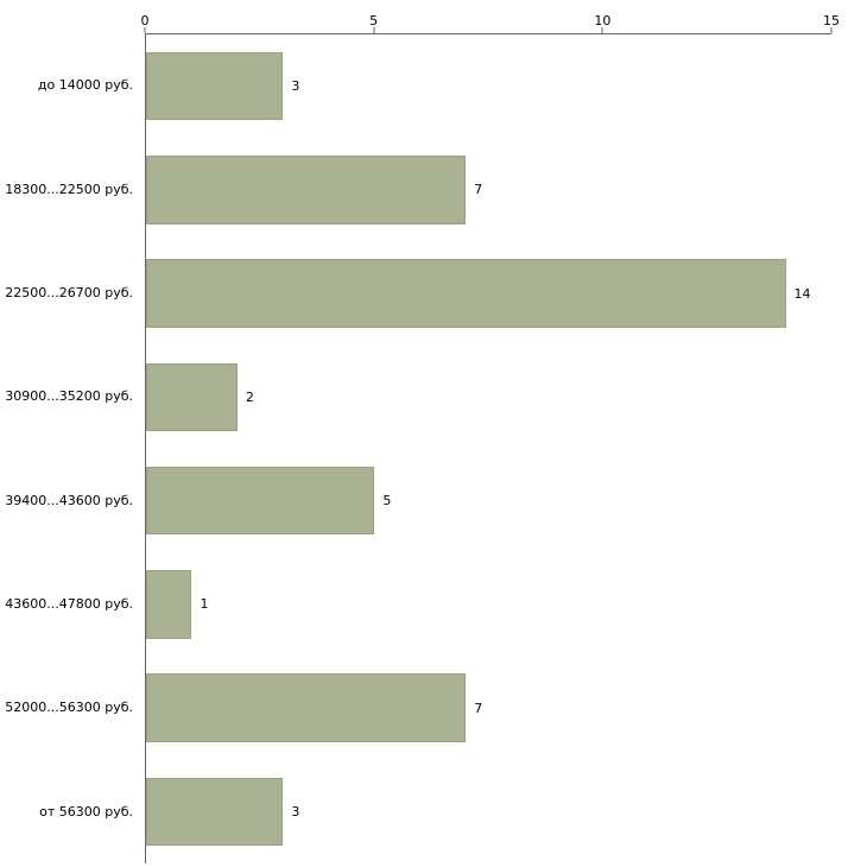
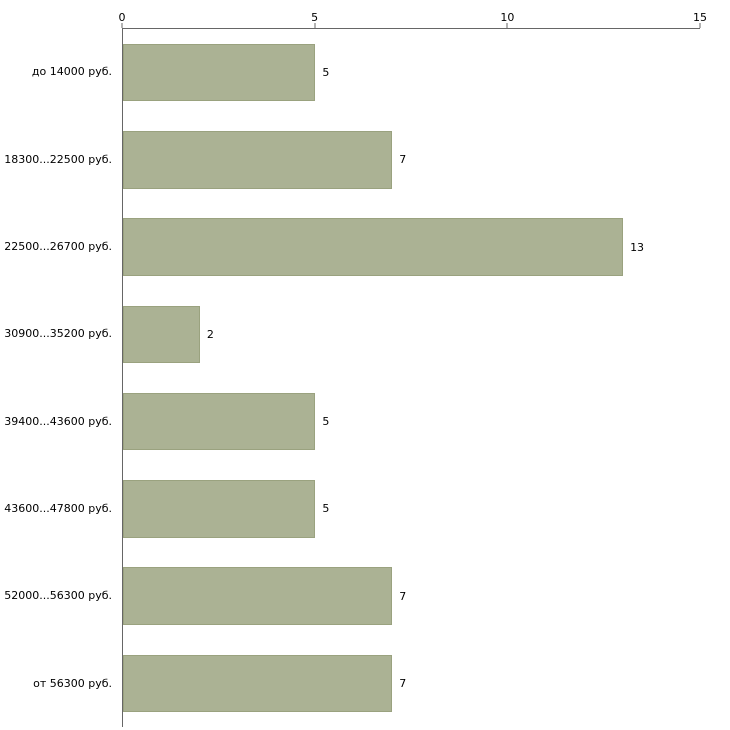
до 14000 руб.: 3 -> 5
22500...26700 руб.: 14 -> 13
43600...47800 руб.: 1 -> 5
от 56300 руб.: 3 -> 7
